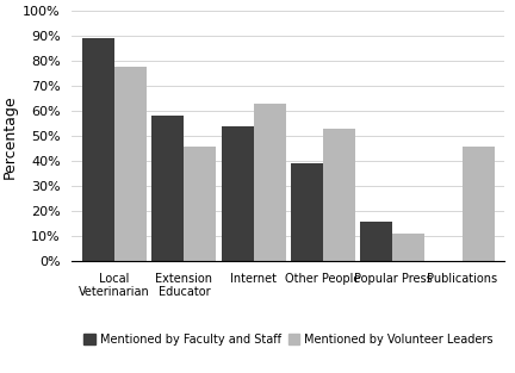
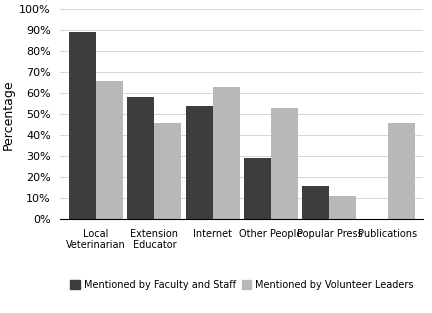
Mentioned by Volunteer Leaders/Local Veterinarian: 78% -> 66%
Mentioned by Faculty and Staff/Other People: 39% -> 29%
